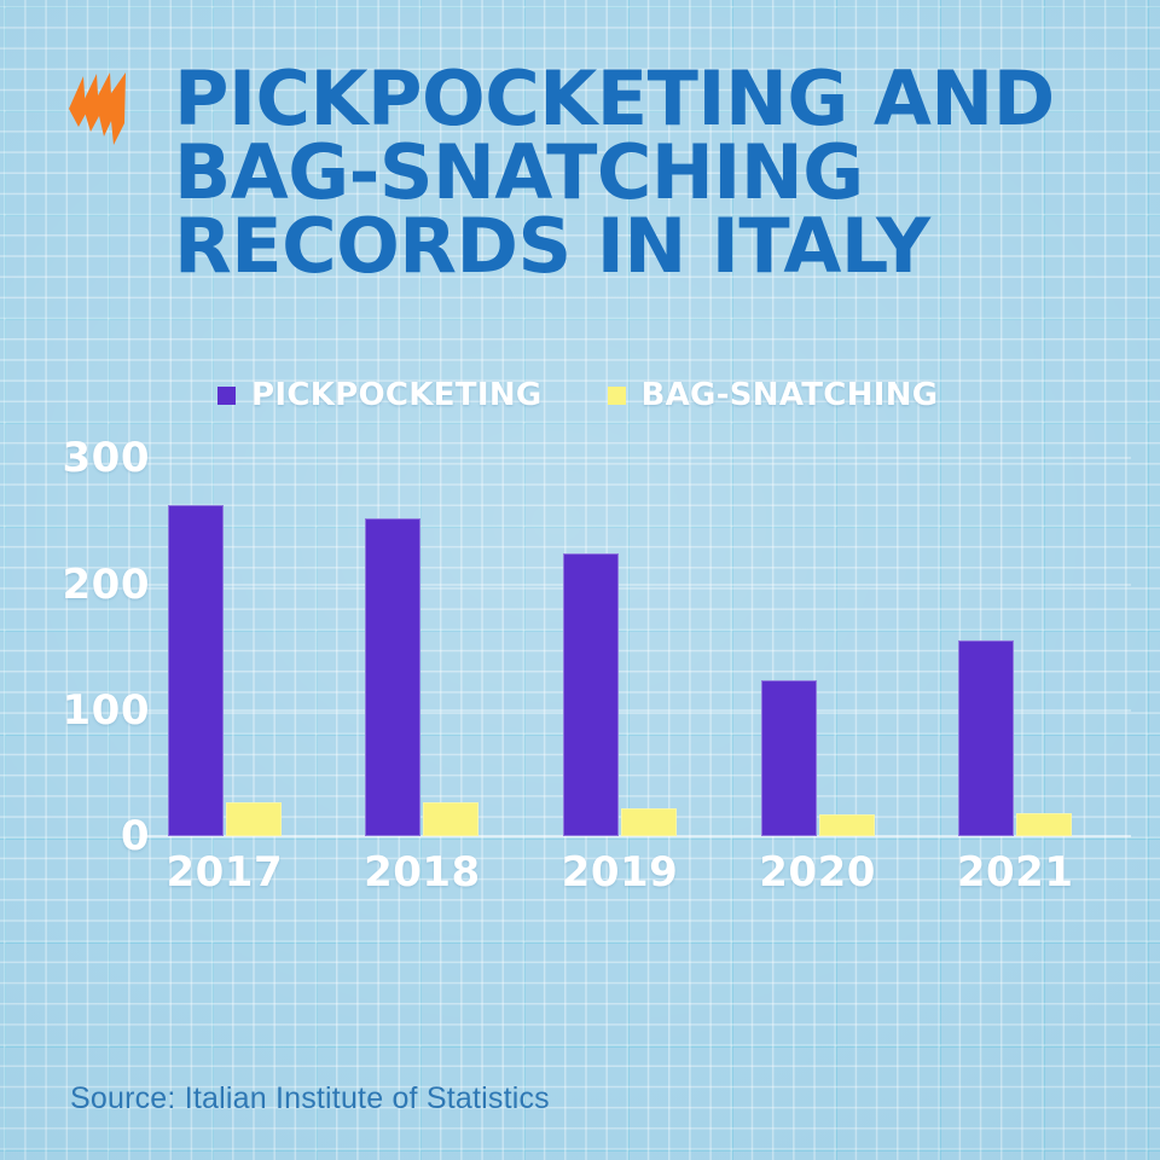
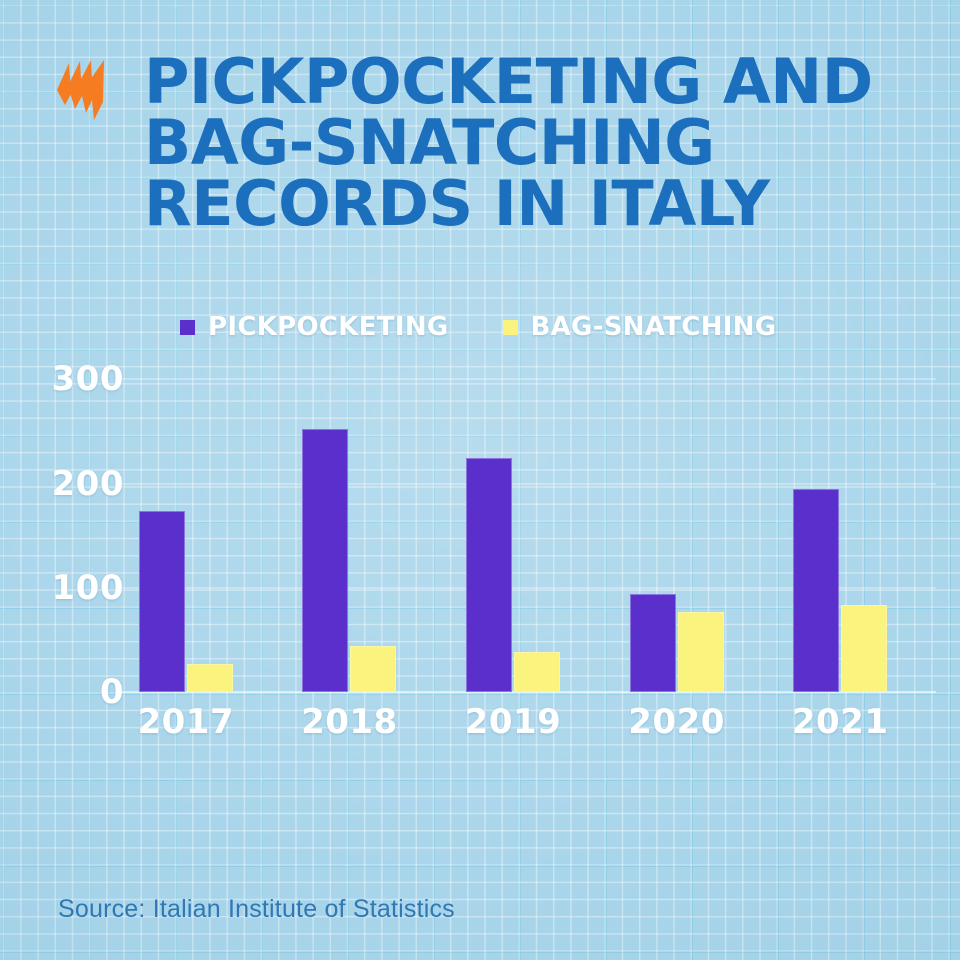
PICKPOCKETING/2017: 263 -> 174
BAG-SNATCHING/2018: 27 -> 44
BAG-SNATCHING/2019: 22 -> 38
PICKPOCKETING/2020: 124 -> 94
BAG-SNATCHING/2020: 17 -> 77
PICKPOCKETING/2021: 155 -> 195
BAG-SNATCHING/2021: 18 -> 83
